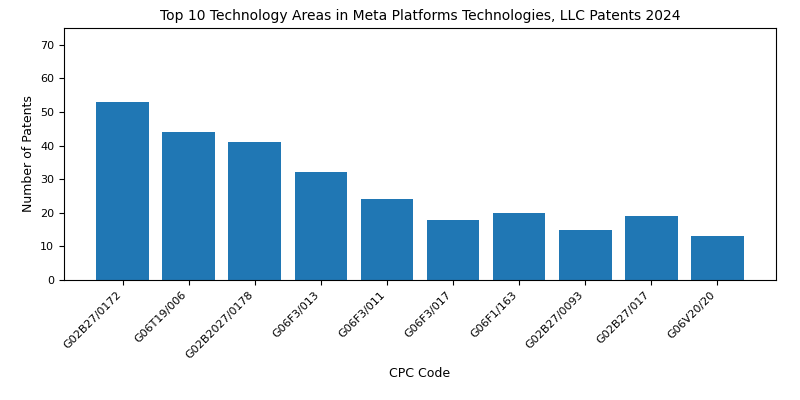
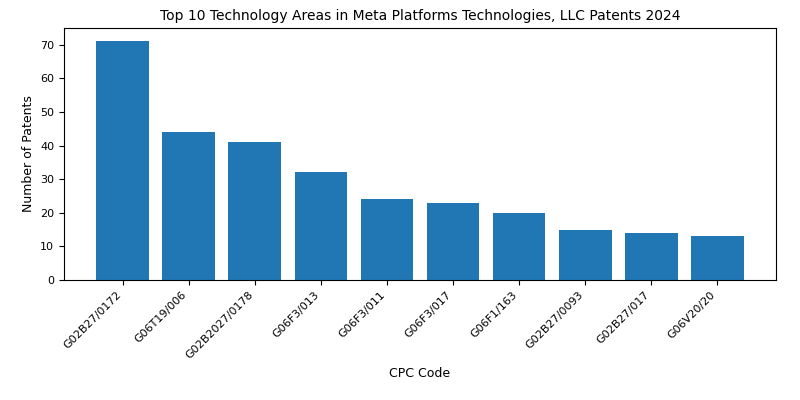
G02B27/0172: 53 -> 71
G06F3/017: 18 -> 23
G02B27/017: 19 -> 14
